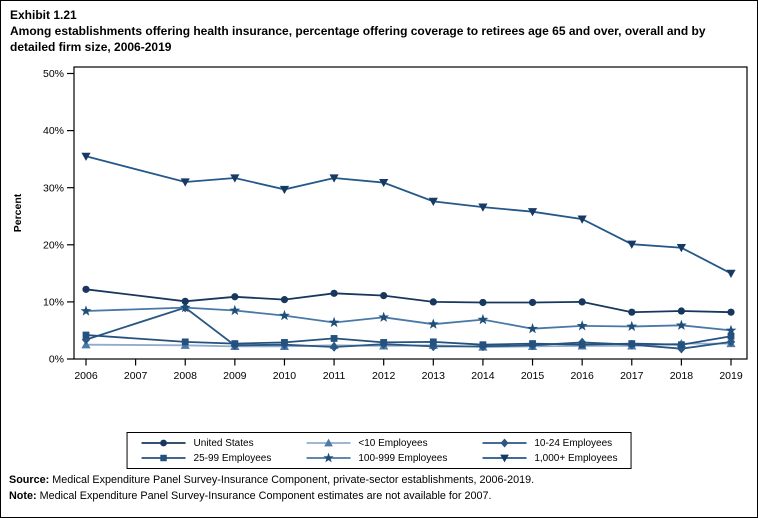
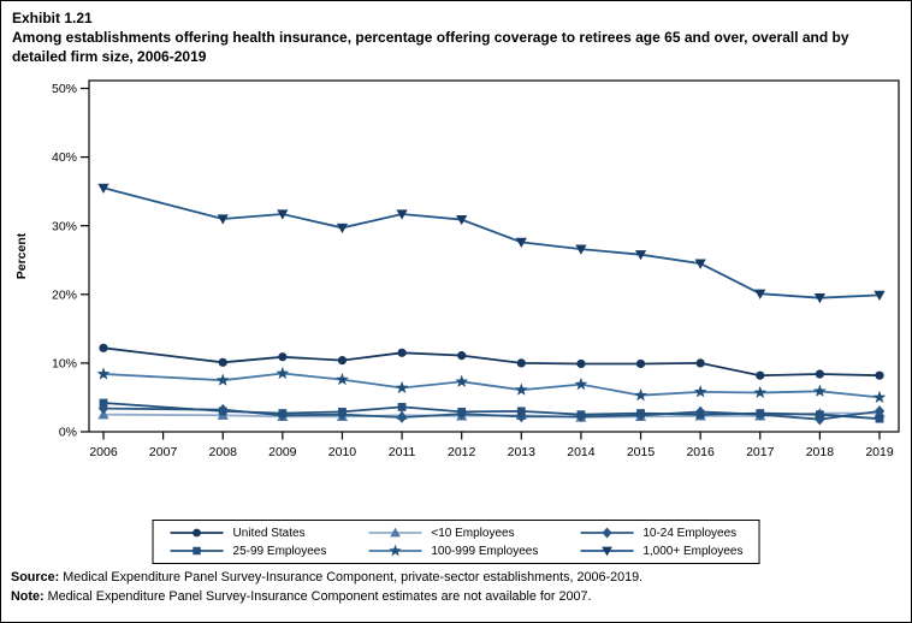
10-24 Employees/2008: 9% -> 3%
100-999 Employees/2008: 9% -> 8%
25-99 Employees/2019: 4% -> 2%
1,000+ Employees/2019: 15% -> 20%
